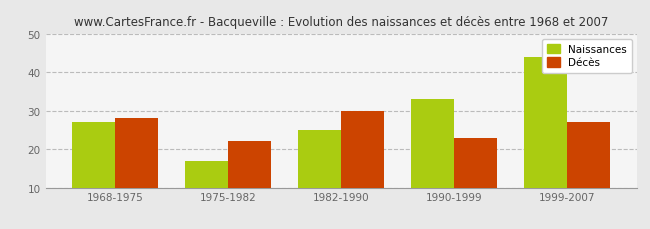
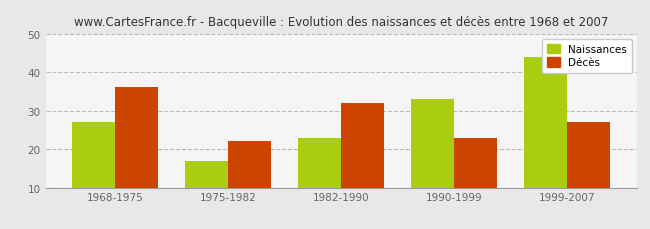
Décès/1968-1975: 28 -> 36
Naissances/1982-1990: 25 -> 23
Décès/1982-1990: 30 -> 32
